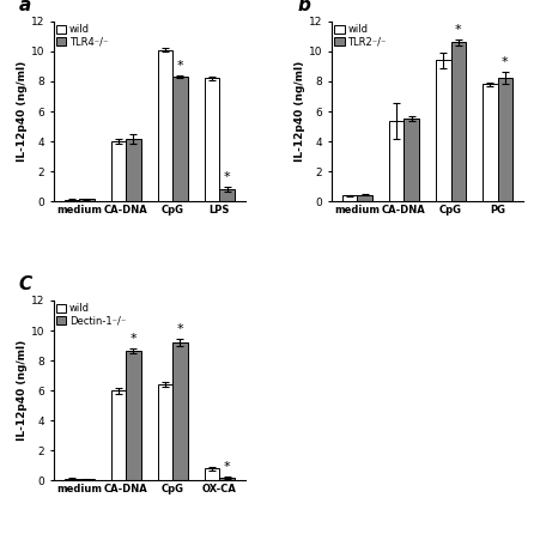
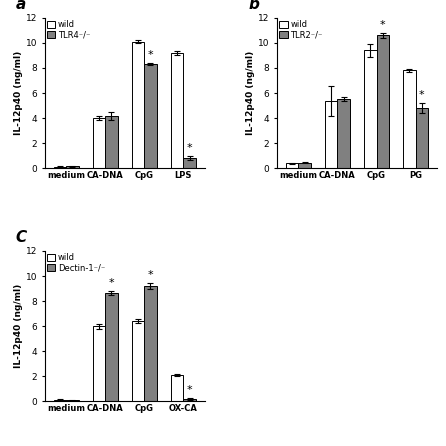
wild/LPS: 8.2 -> 9.2
TLR2⁻/⁻/PG: 8.2 -> 4.8
wild/OX-CA: 0.8 -> 2.1
